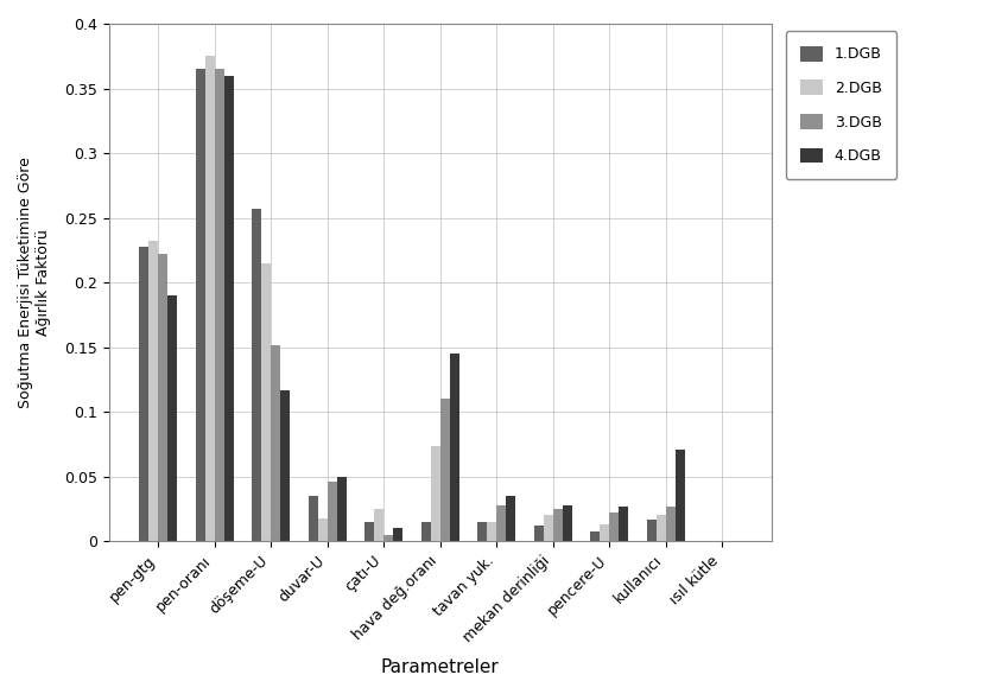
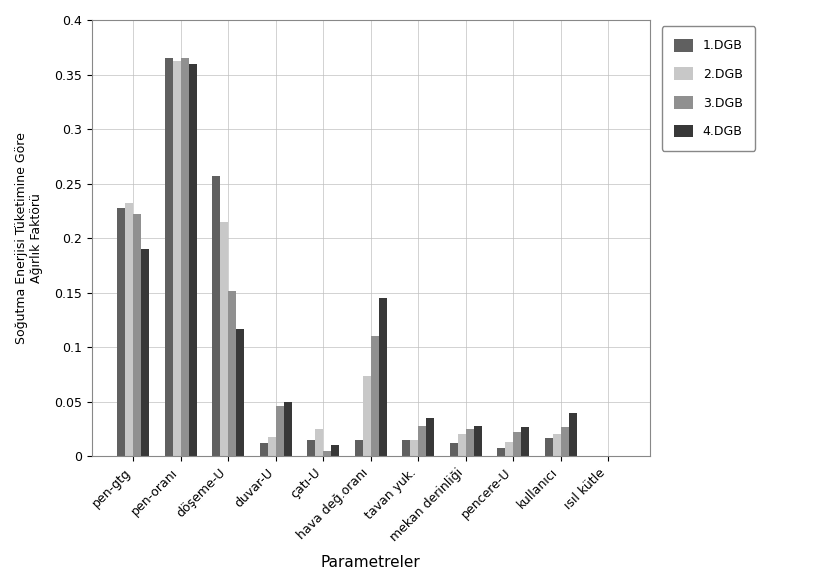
2.DGB/pen-oranı: 0.375 -> 0.362
1.DGB/duvar-U: 0.035 -> 0.012
4.DGB/kullanıcı: 0.071 -> 0.040
